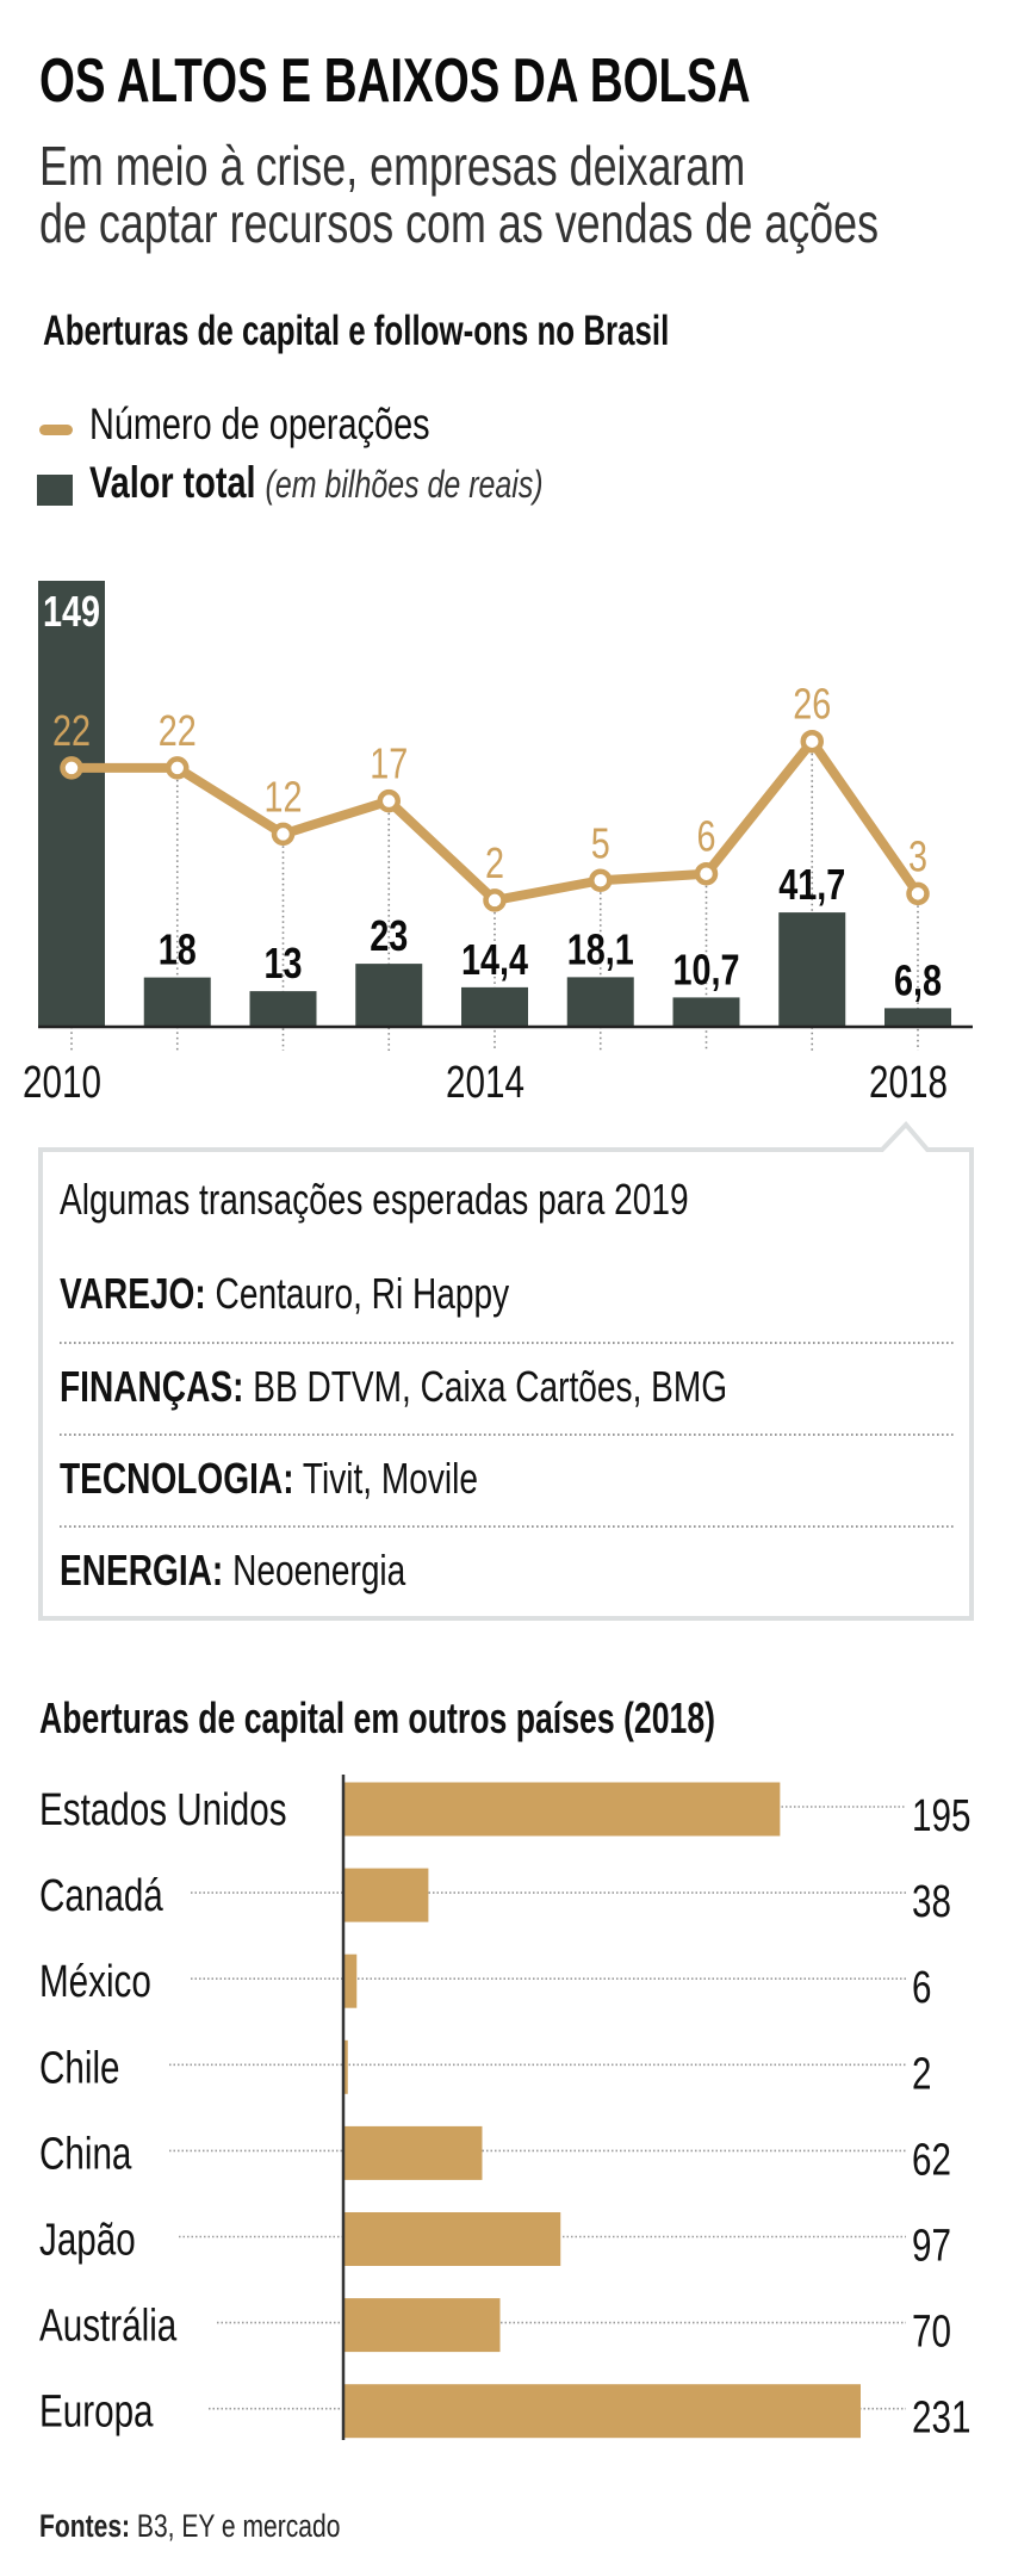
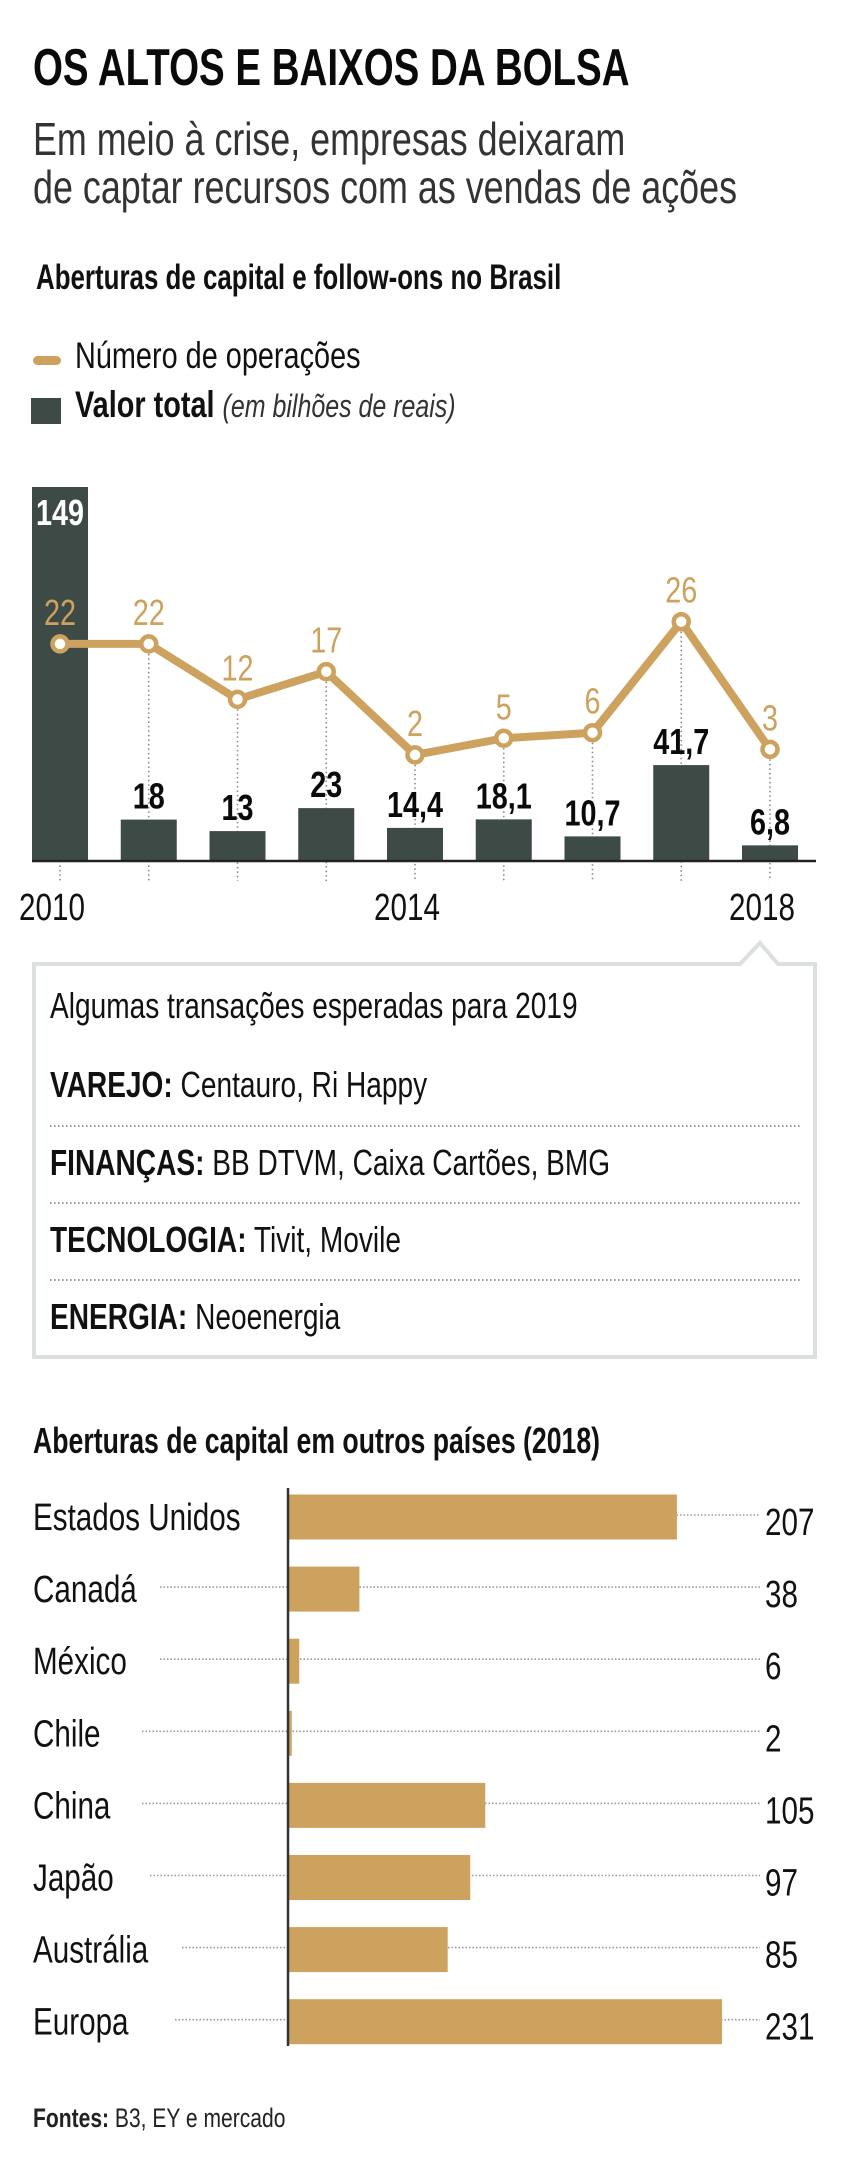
Aberturas de capital em outros países (2018)/Estados Unidos: 195 -> 207
Aberturas de capital em outros países (2018)/China: 62 -> 105
Aberturas de capital em outros países (2018)/Austrália: 70 -> 85
